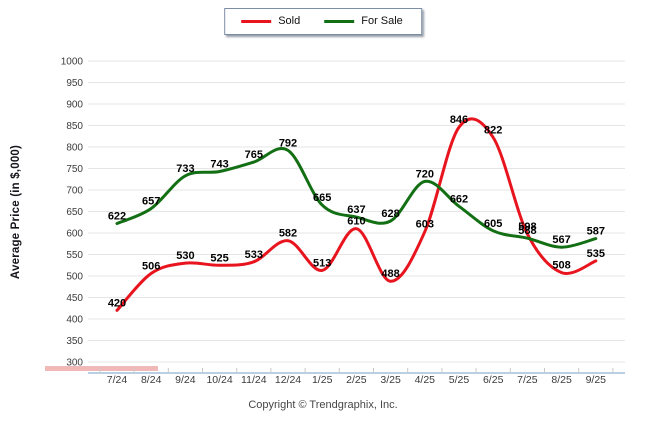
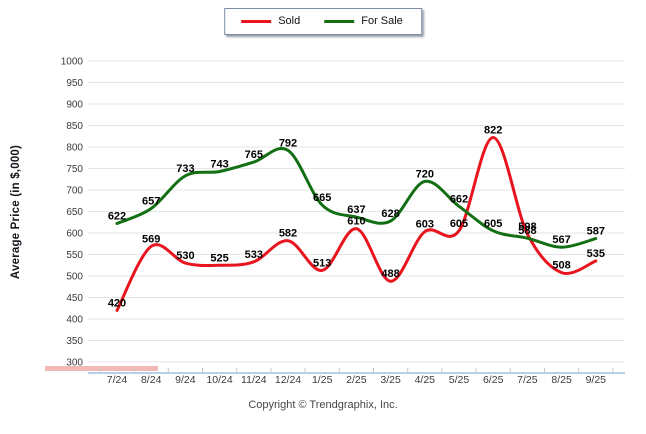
Sold/8/24: 506 -> 569
Sold/5/25: 846 -> 605
